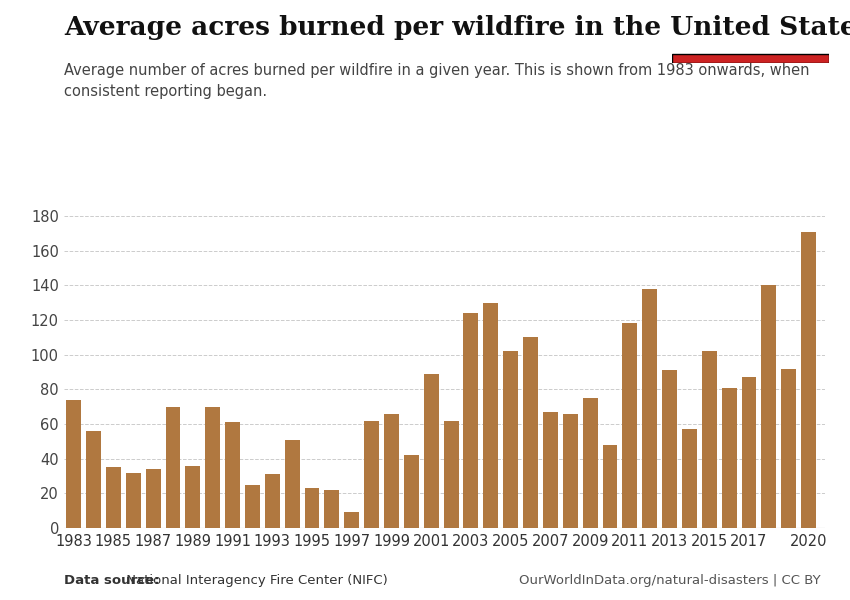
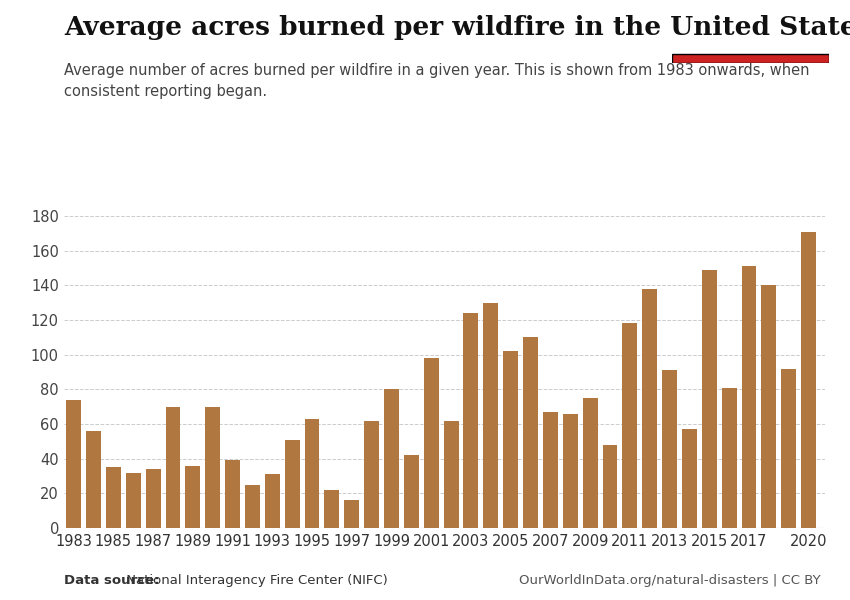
1991: 61 -> 39
1995: 23 -> 63
1997: 9 -> 16
1999: 66 -> 80
2001: 89 -> 98
2015: 102 -> 149
2017: 87 -> 151
